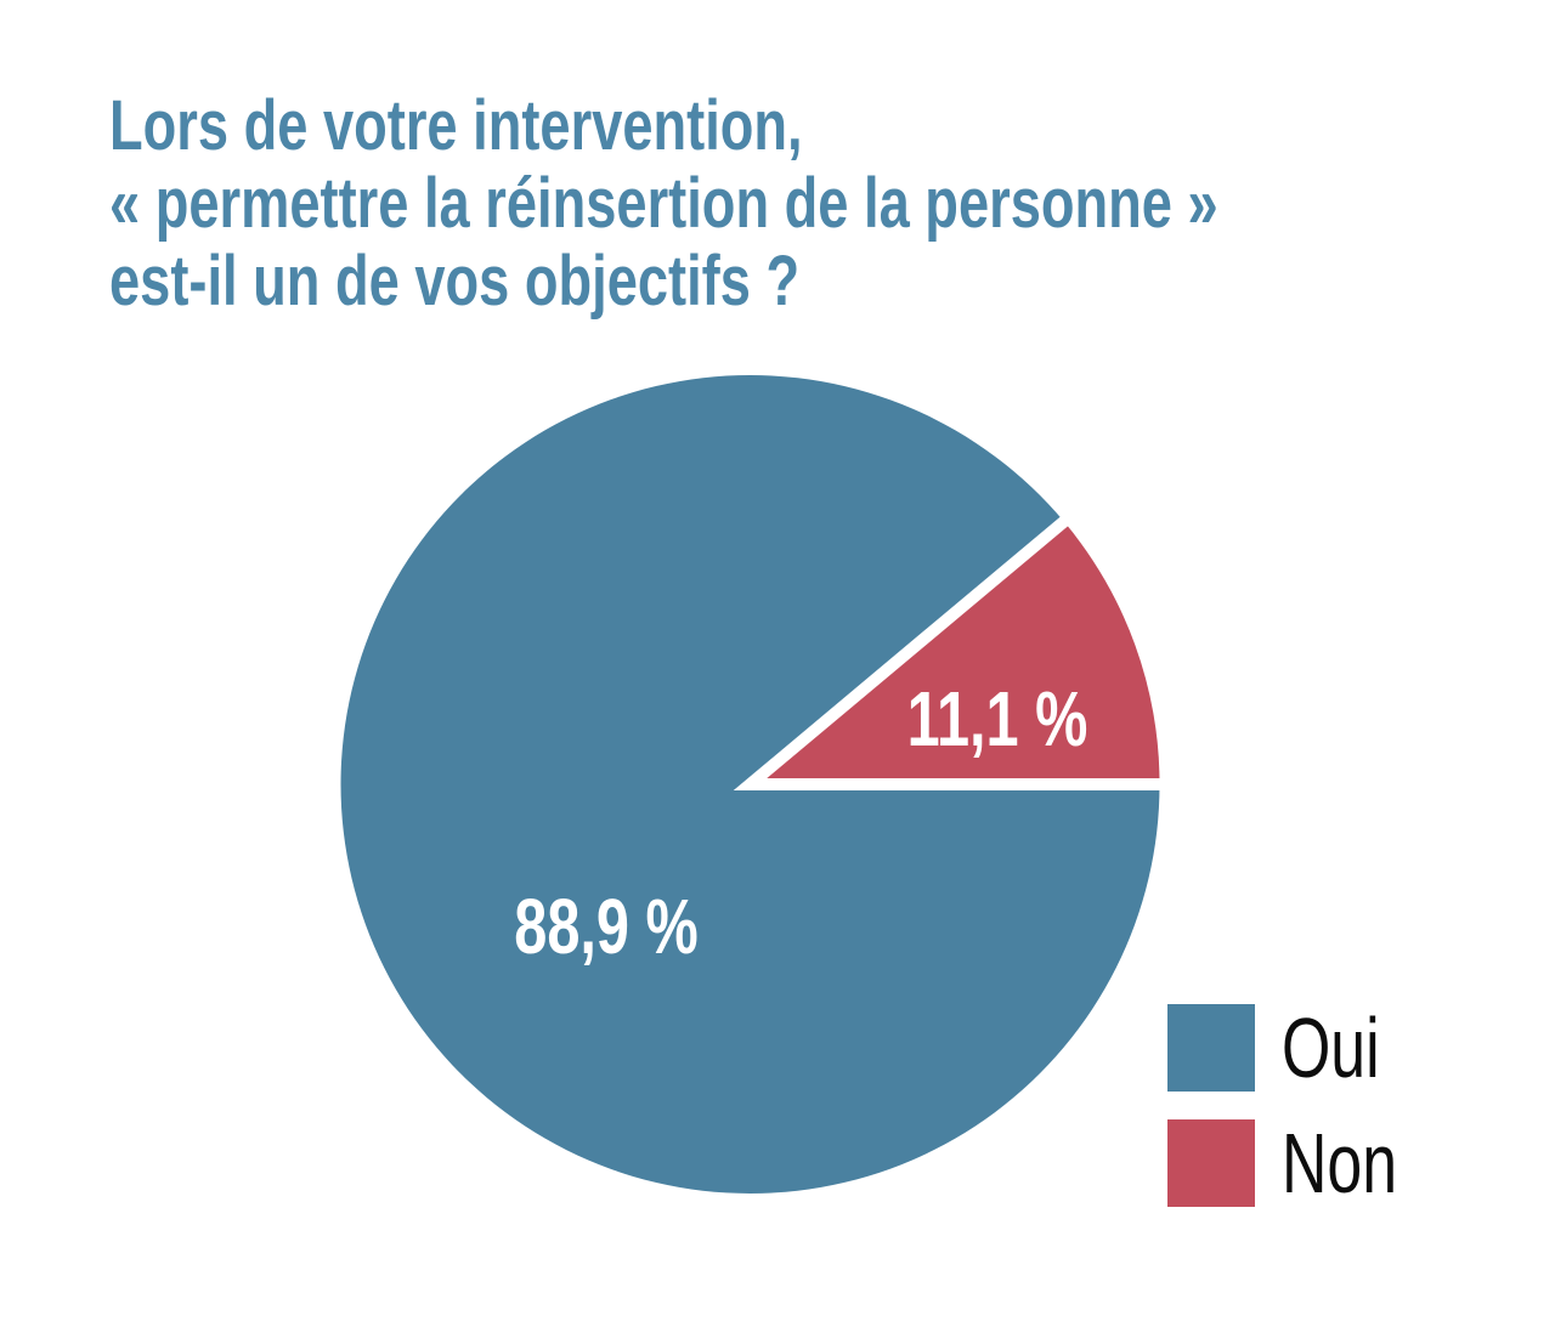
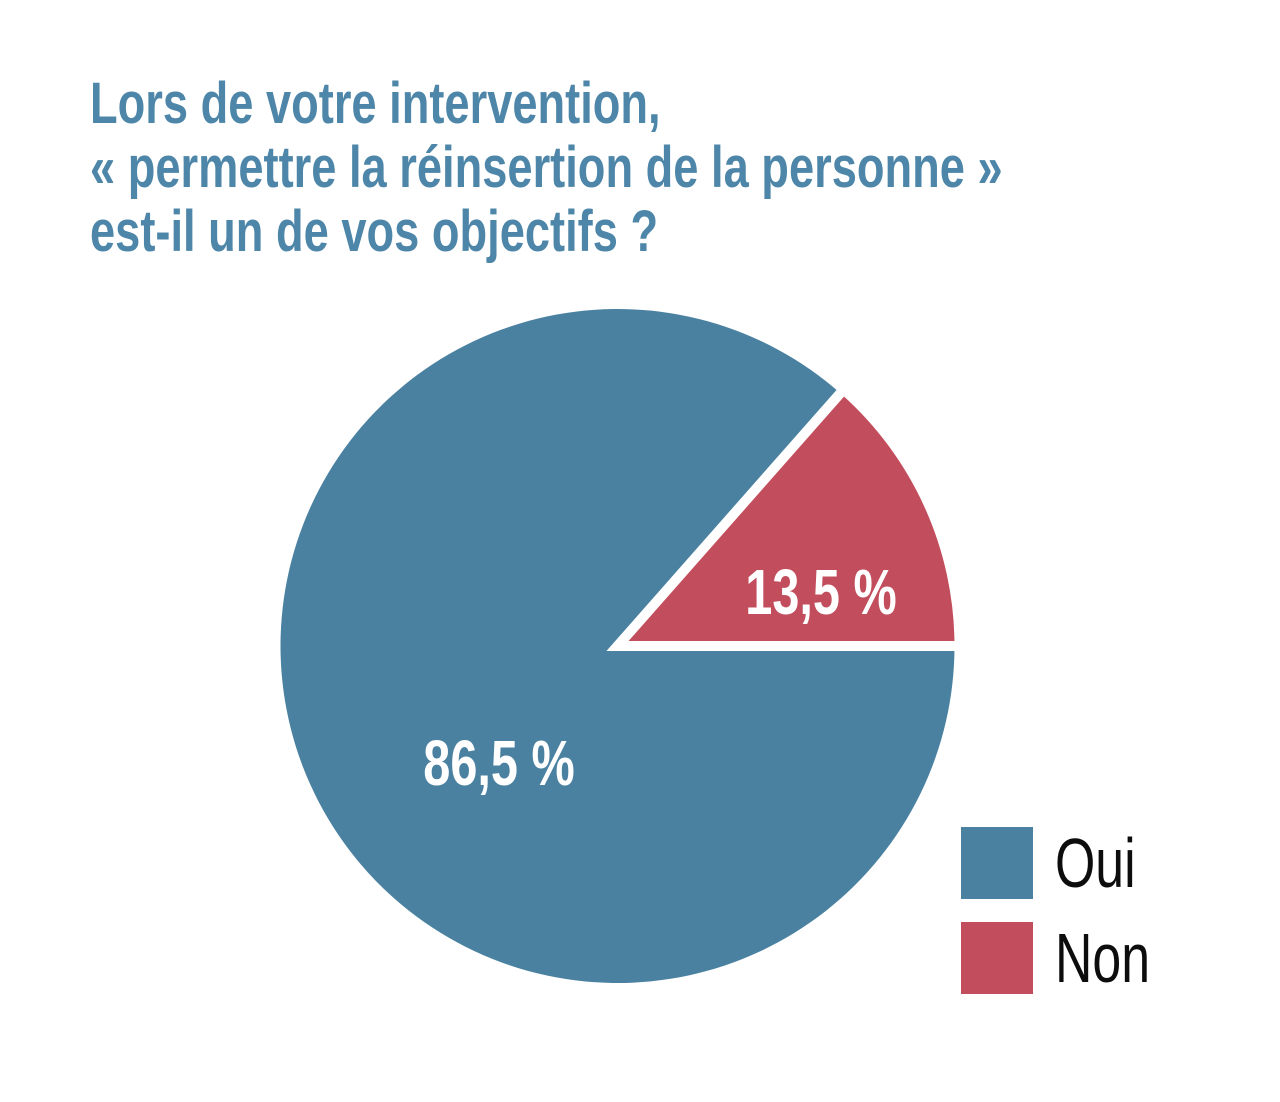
Oui: 88,9 -> 86,5
Non: 11,1 -> 13,5
